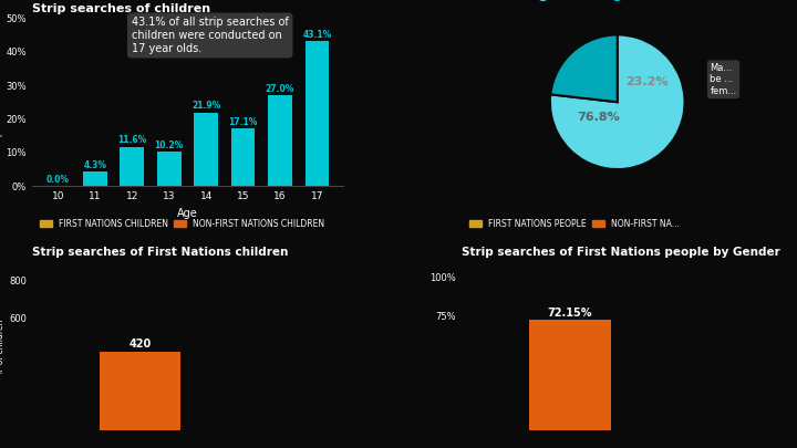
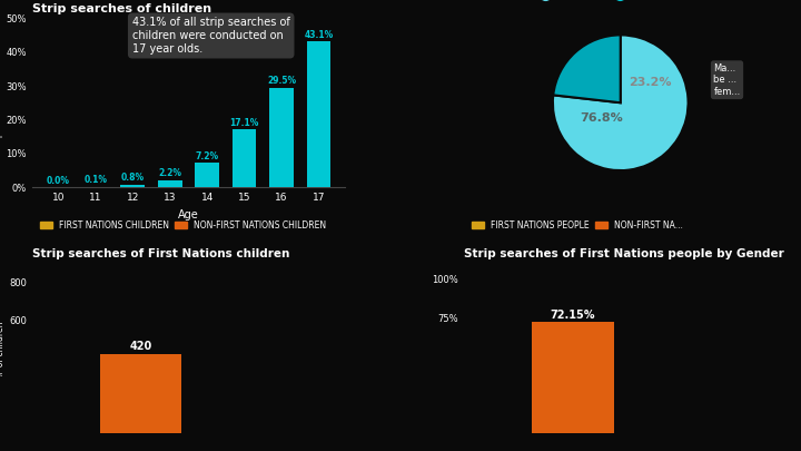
Strip searches of children/11: 4.3% -> 0.1%
Strip searches of children/12: 11.6% -> 0.8%
Strip searches of children/13: 10.2% -> 2.2%
Strip searches of children/14: 21.9% -> 7.2%
Strip searches of children/16: 27.0% -> 29.5%
